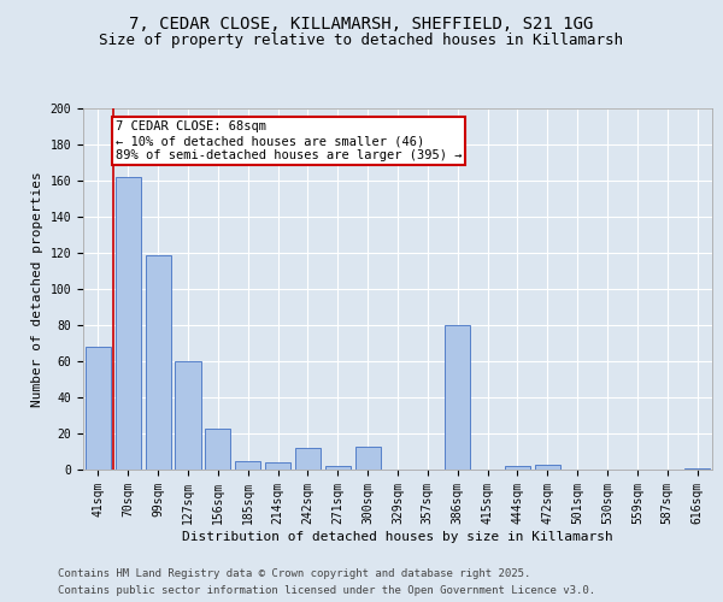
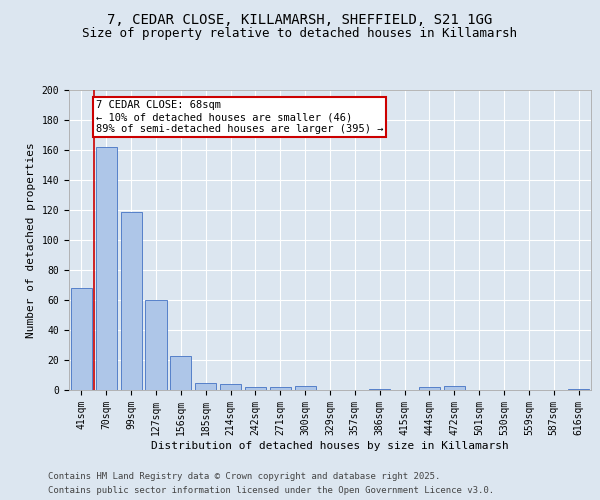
242sqm: 12 -> 2
300sqm: 13 -> 3
386sqm: 80 -> 1
